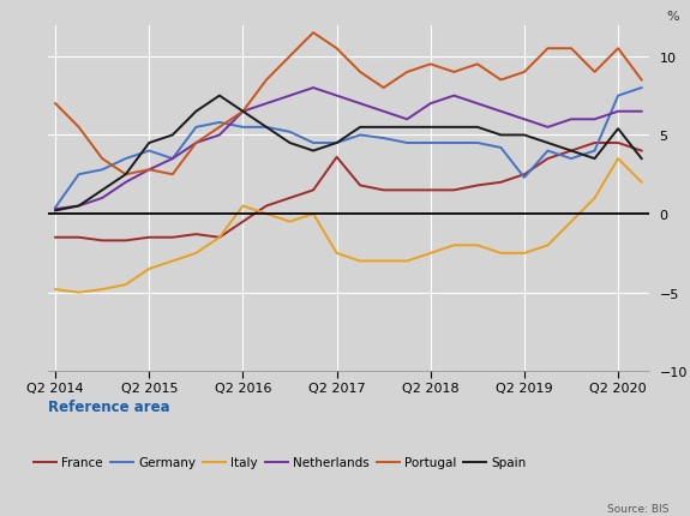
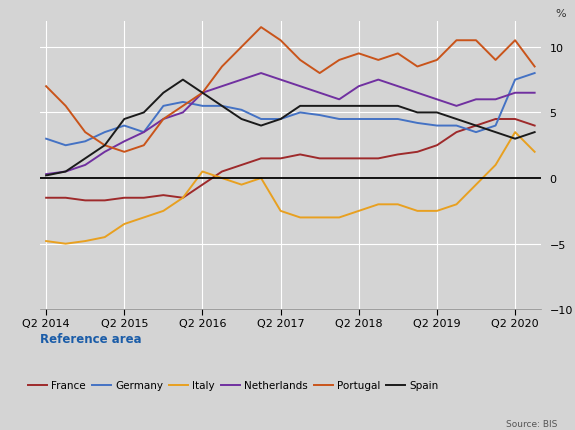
Germany/Q2 2014: 0.4 -> 3.0
Portugal/Q2 2015: 2.8 -> 2.0
France/Q2 2017: 3.6 -> 1.5
Germany/Q2 2019: 2.3 -> 4.0
Spain/Q2 2020: 5.4 -> 3.0
